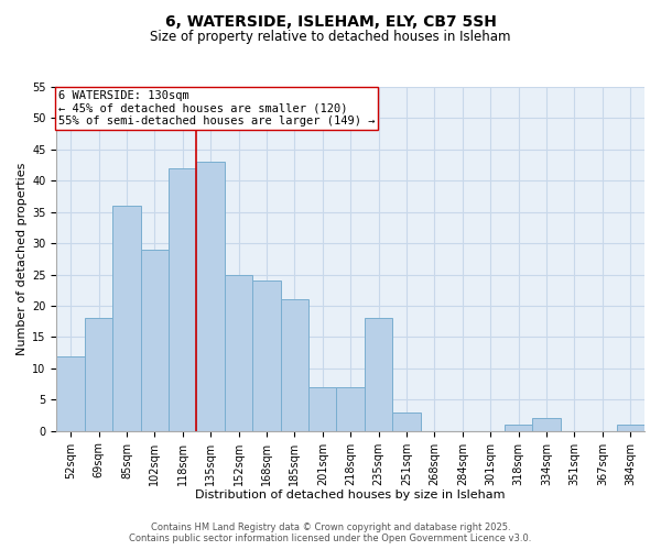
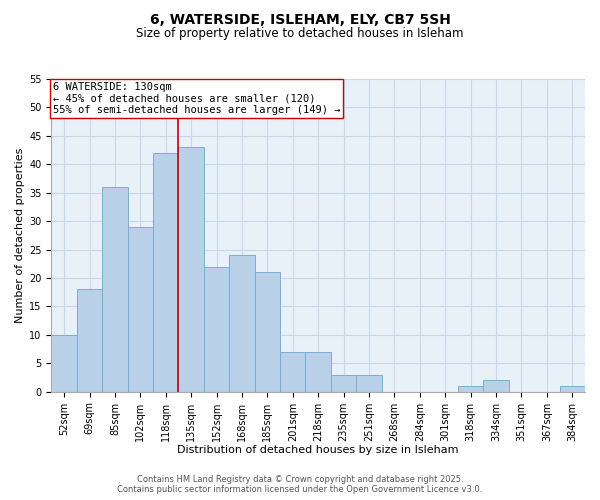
52sqm: 12 -> 10
152sqm: 25 -> 22
235sqm: 18 -> 3
